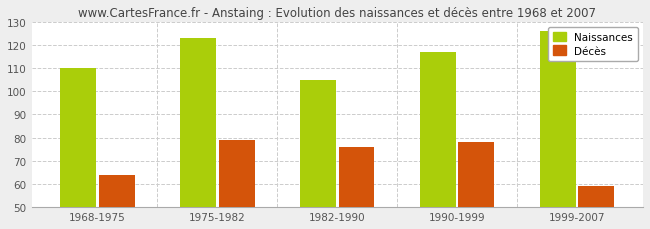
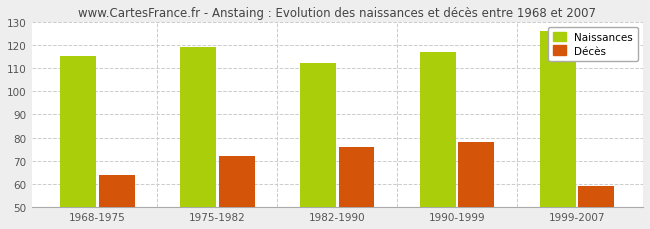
Naissances/1968-1975: 110 -> 115
Naissances/1975-1982: 123 -> 119
Décès/1975-1982: 79 -> 72
Naissances/1982-1990: 105 -> 112
